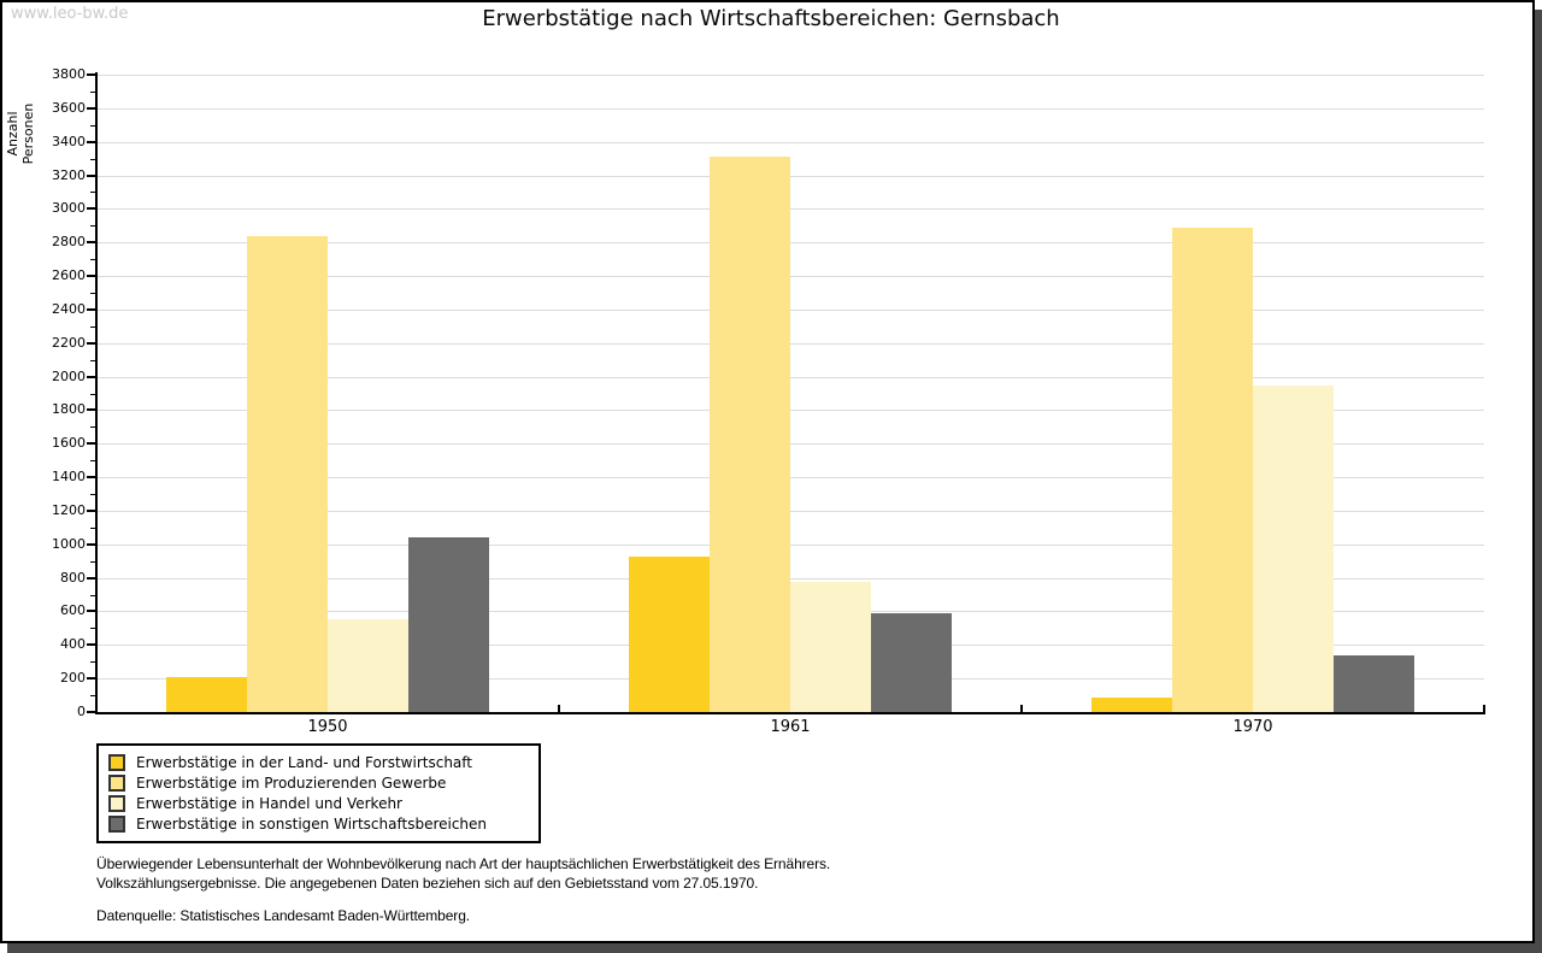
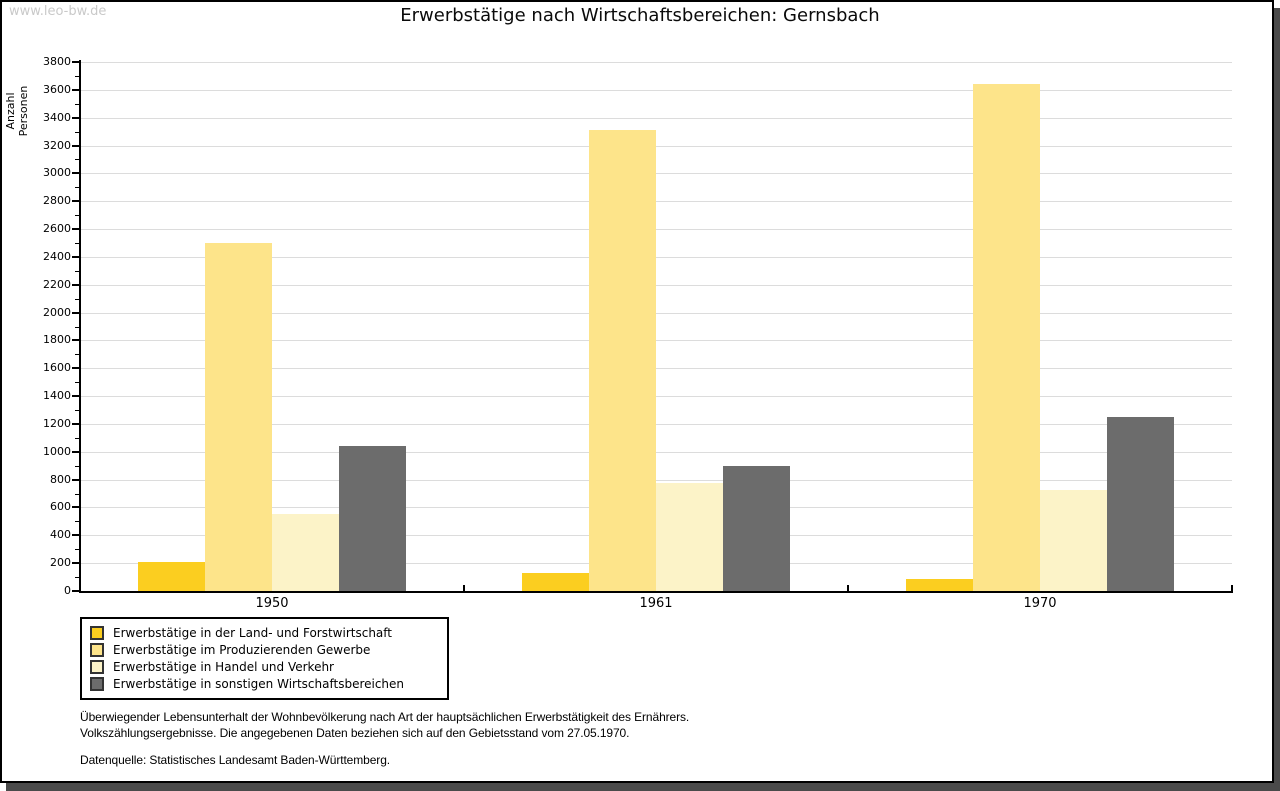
Erwerbstätige im Produzierenden Gewerbe/1950: 2840 -> 2500
Erwerbstätige in der Land- und Forstwirtschaft/1961: 930 -> 130
Erwerbstätige in sonstigen Wirtschaftsbereichen/1961: 590 -> 900
Erwerbstätige im Produzierenden Gewerbe/1970: 2890 -> 3640
Erwerbstätige in Handel und Verkehr/1970: 1950 -> 720
Erwerbstätige in sonstigen Wirtschaftsbereichen/1970: 340 -> 1250
